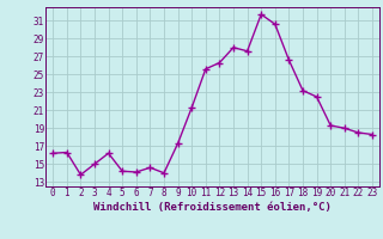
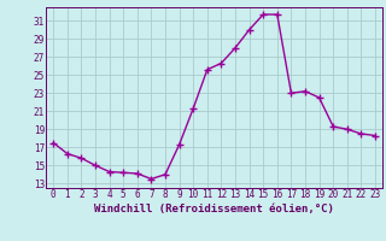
0: 16.2 -> 17.5
2: 13.8 -> 15.8
4: 16.2 -> 14.3
7: 14.6 -> 13.5
14: 27.6 -> 30.0
16: 30.6 -> 31.7
17: 26.6 -> 23.0
